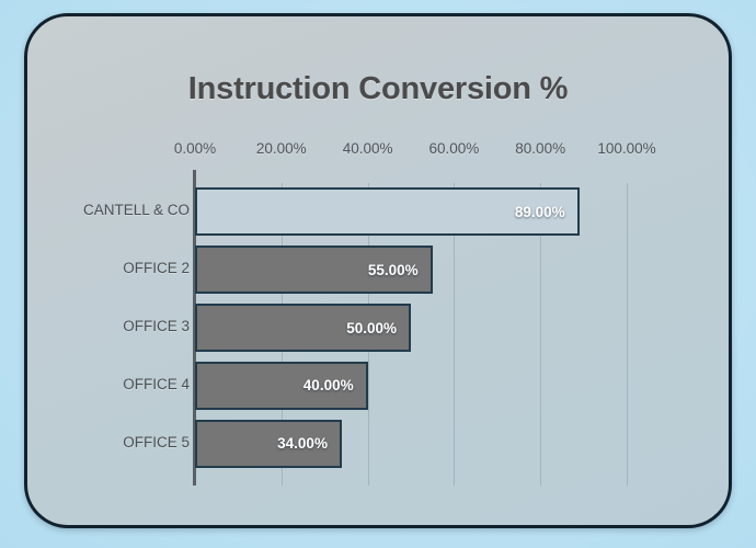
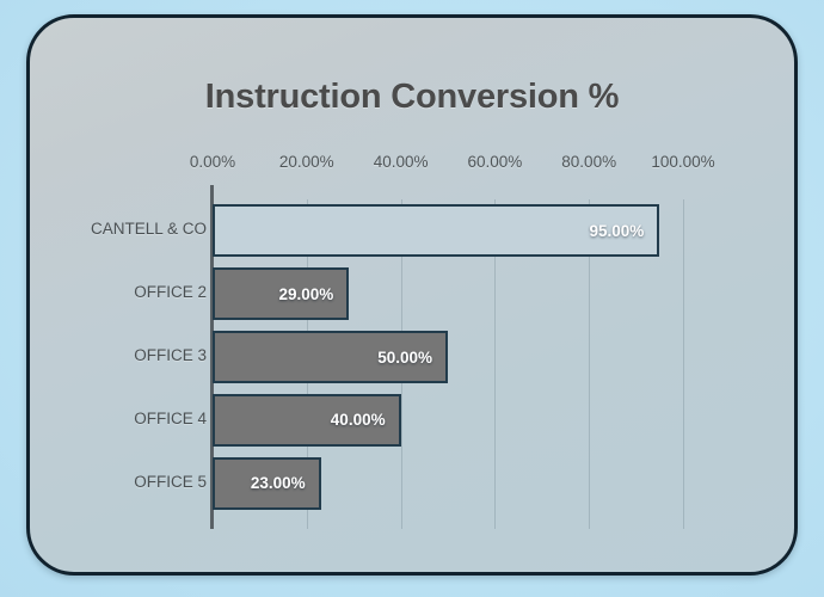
CANTELL & CO: 89.00% -> 95.00%
OFFICE 2: 55.00% -> 29.00%
OFFICE 5: 34.00% -> 23.00%
